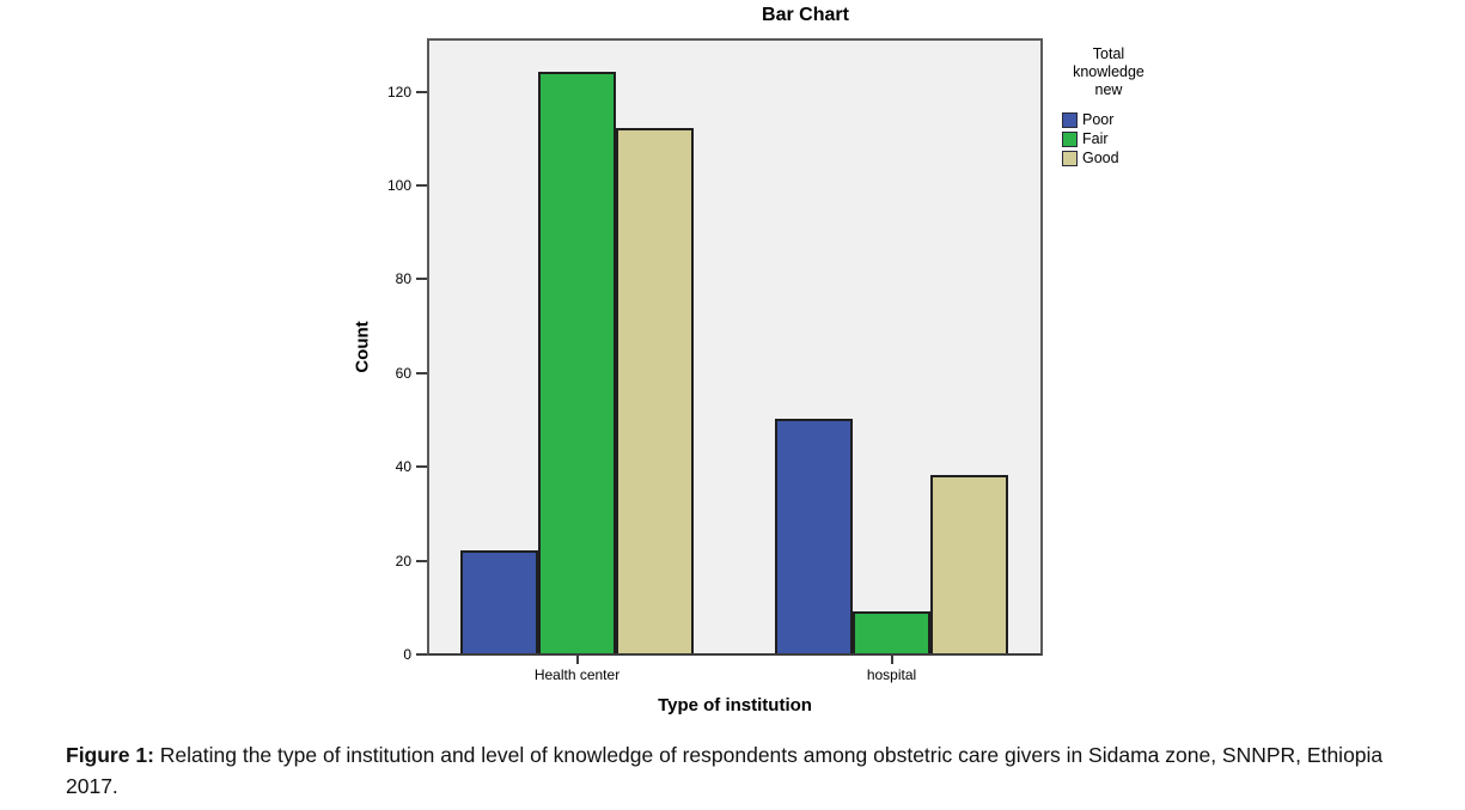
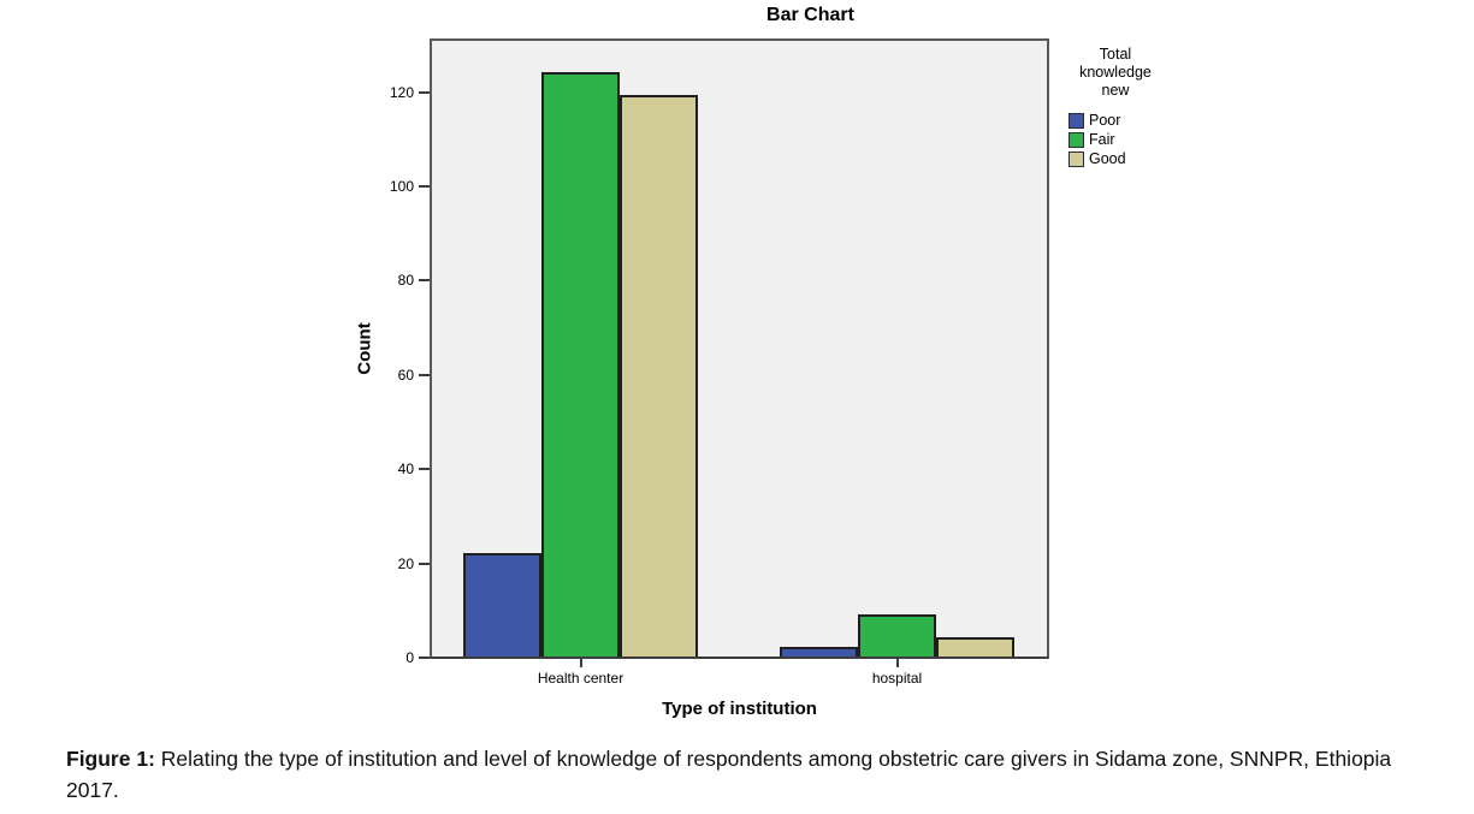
Good/Health center: 112 -> 119
Poor/hospital: 50 -> 2
Good/hospital: 38 -> 4
